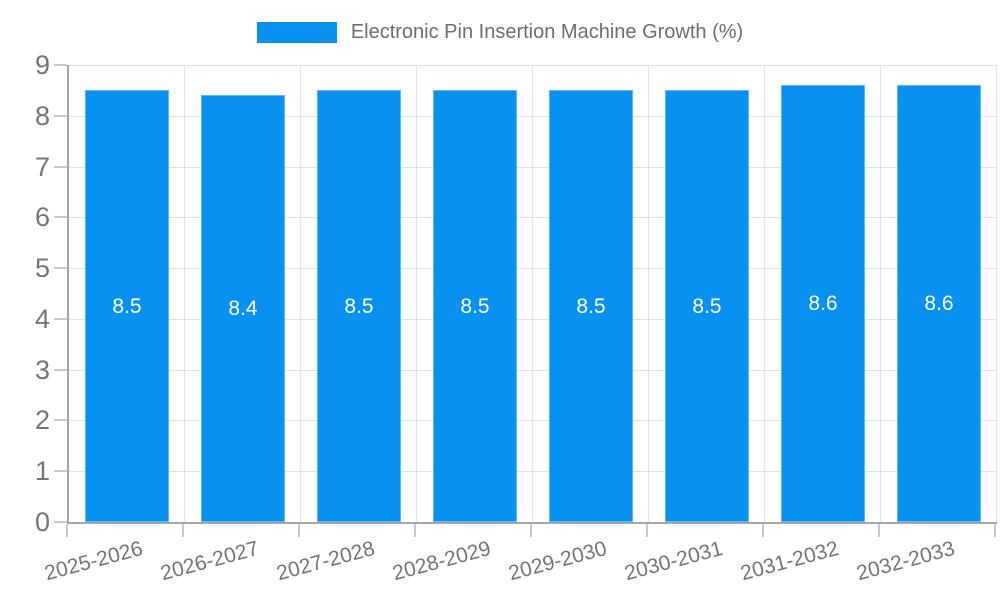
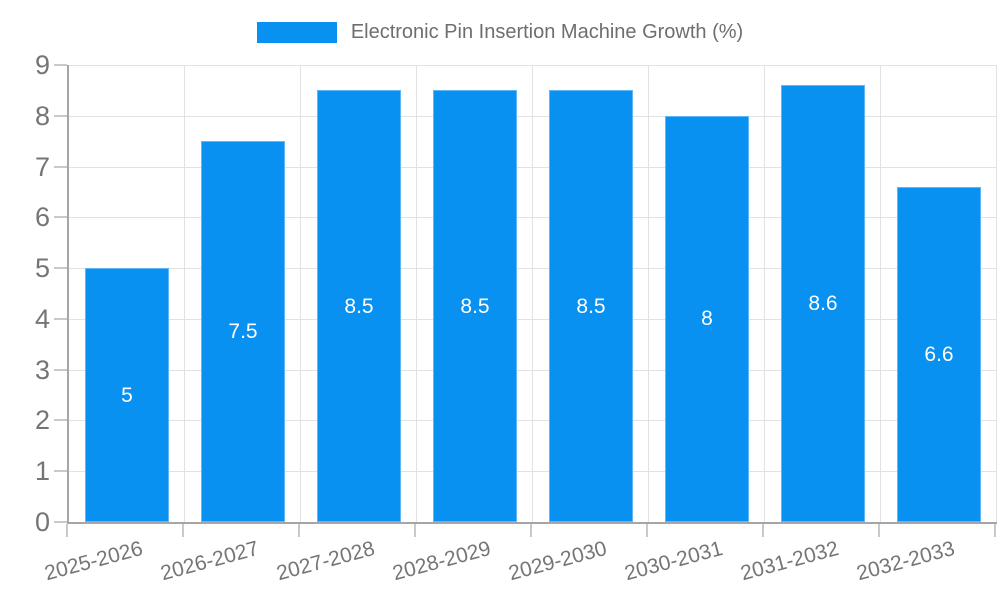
2025-2026: 8.5 -> 5
2026-2027: 8.4 -> 7.5
2030-2031: 8.5 -> 8
2032-2033: 8.6 -> 6.6
